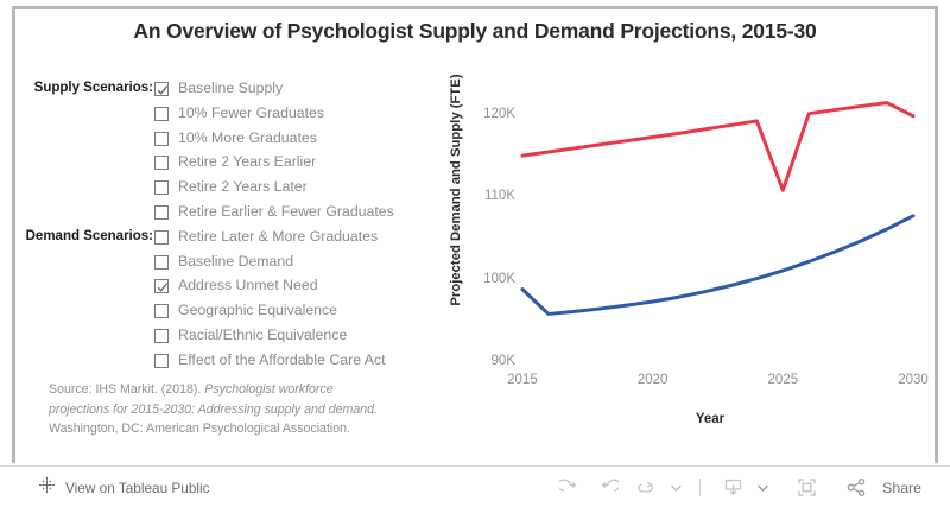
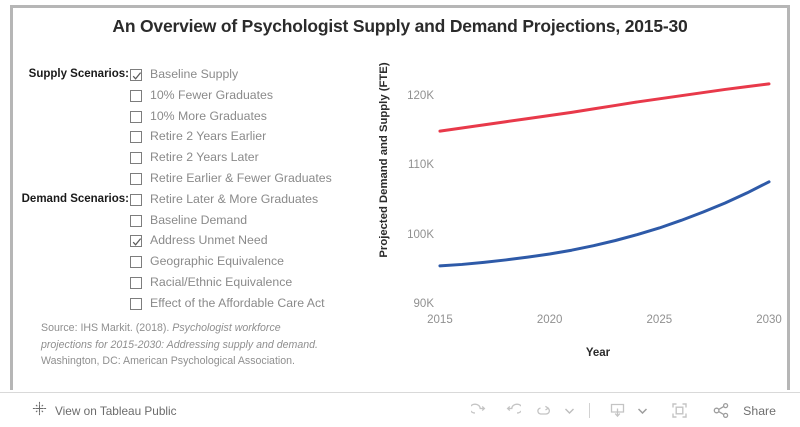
Baseline Supply/2015: 99K -> 96K
Address Unmet Need/2025: 111K -> 120K
Address Unmet Need/2030: 120K -> 122K
